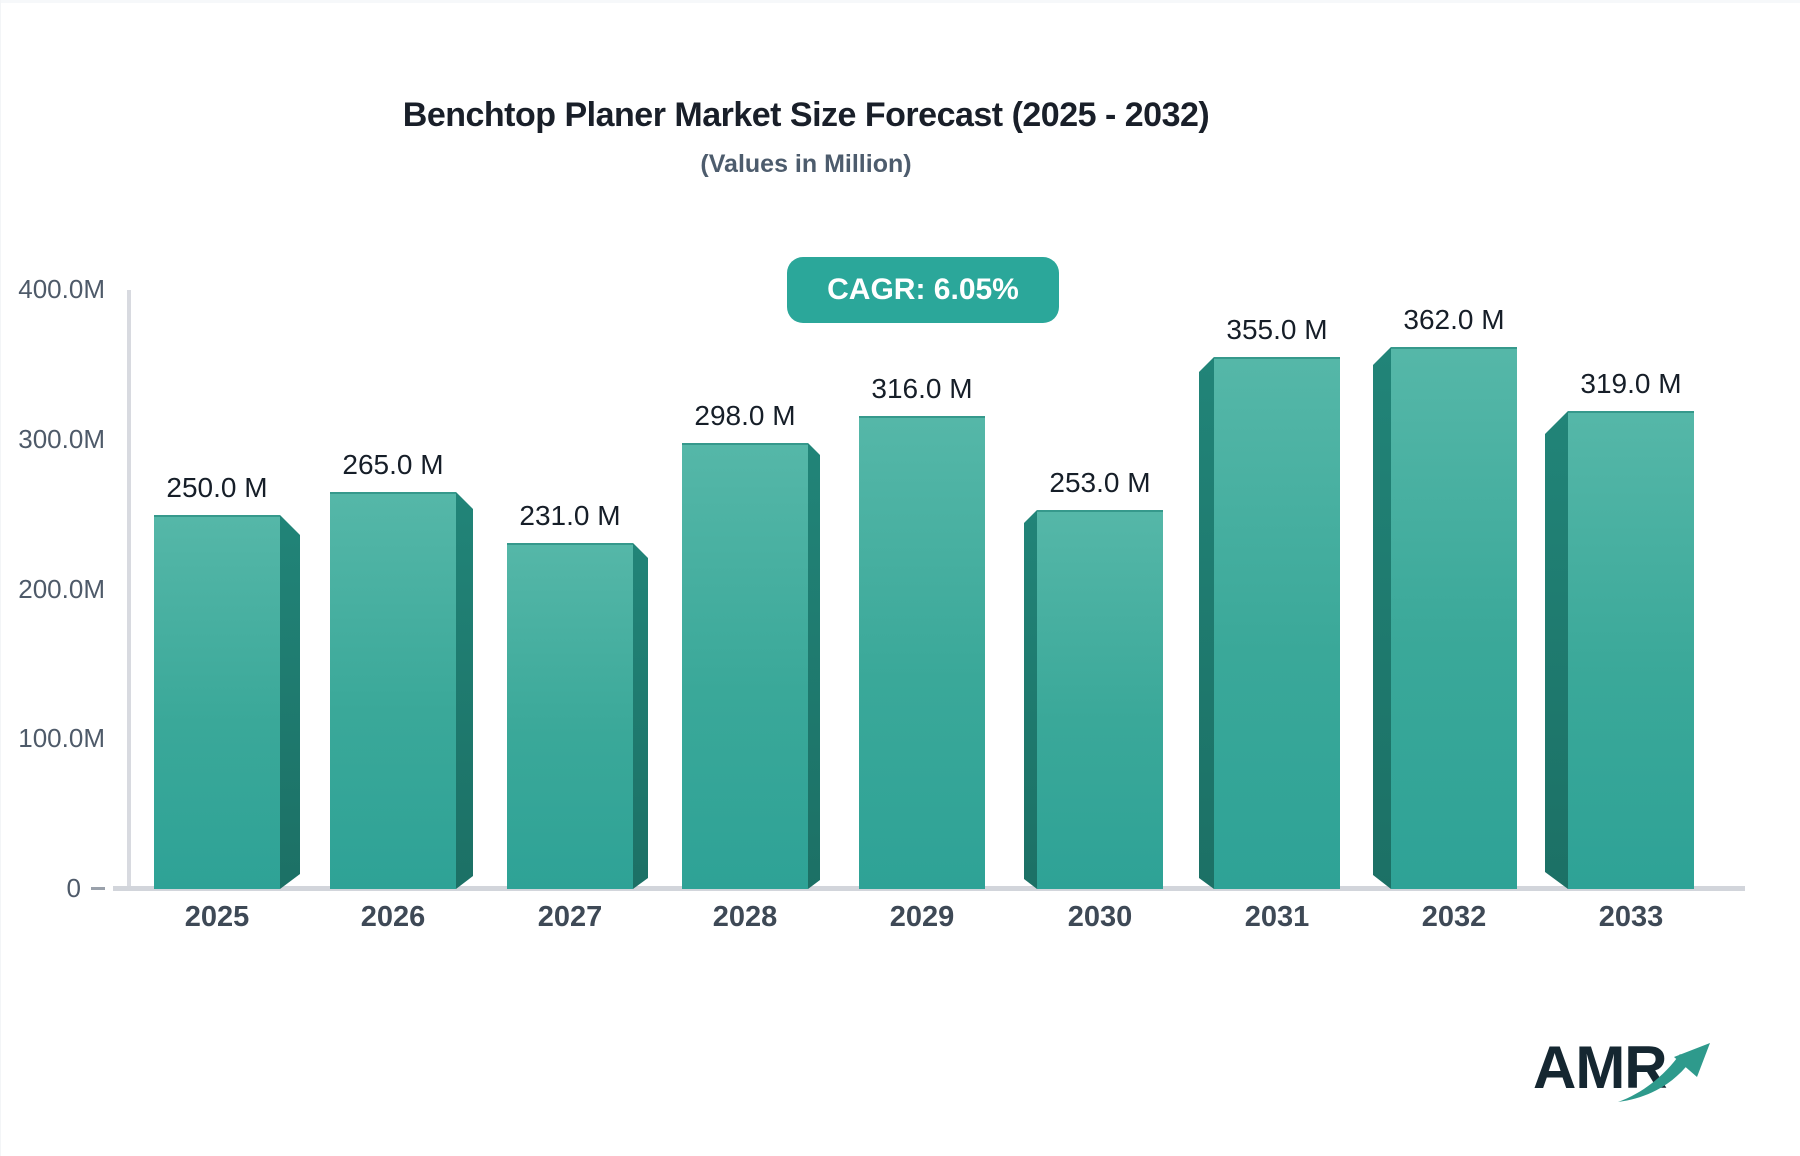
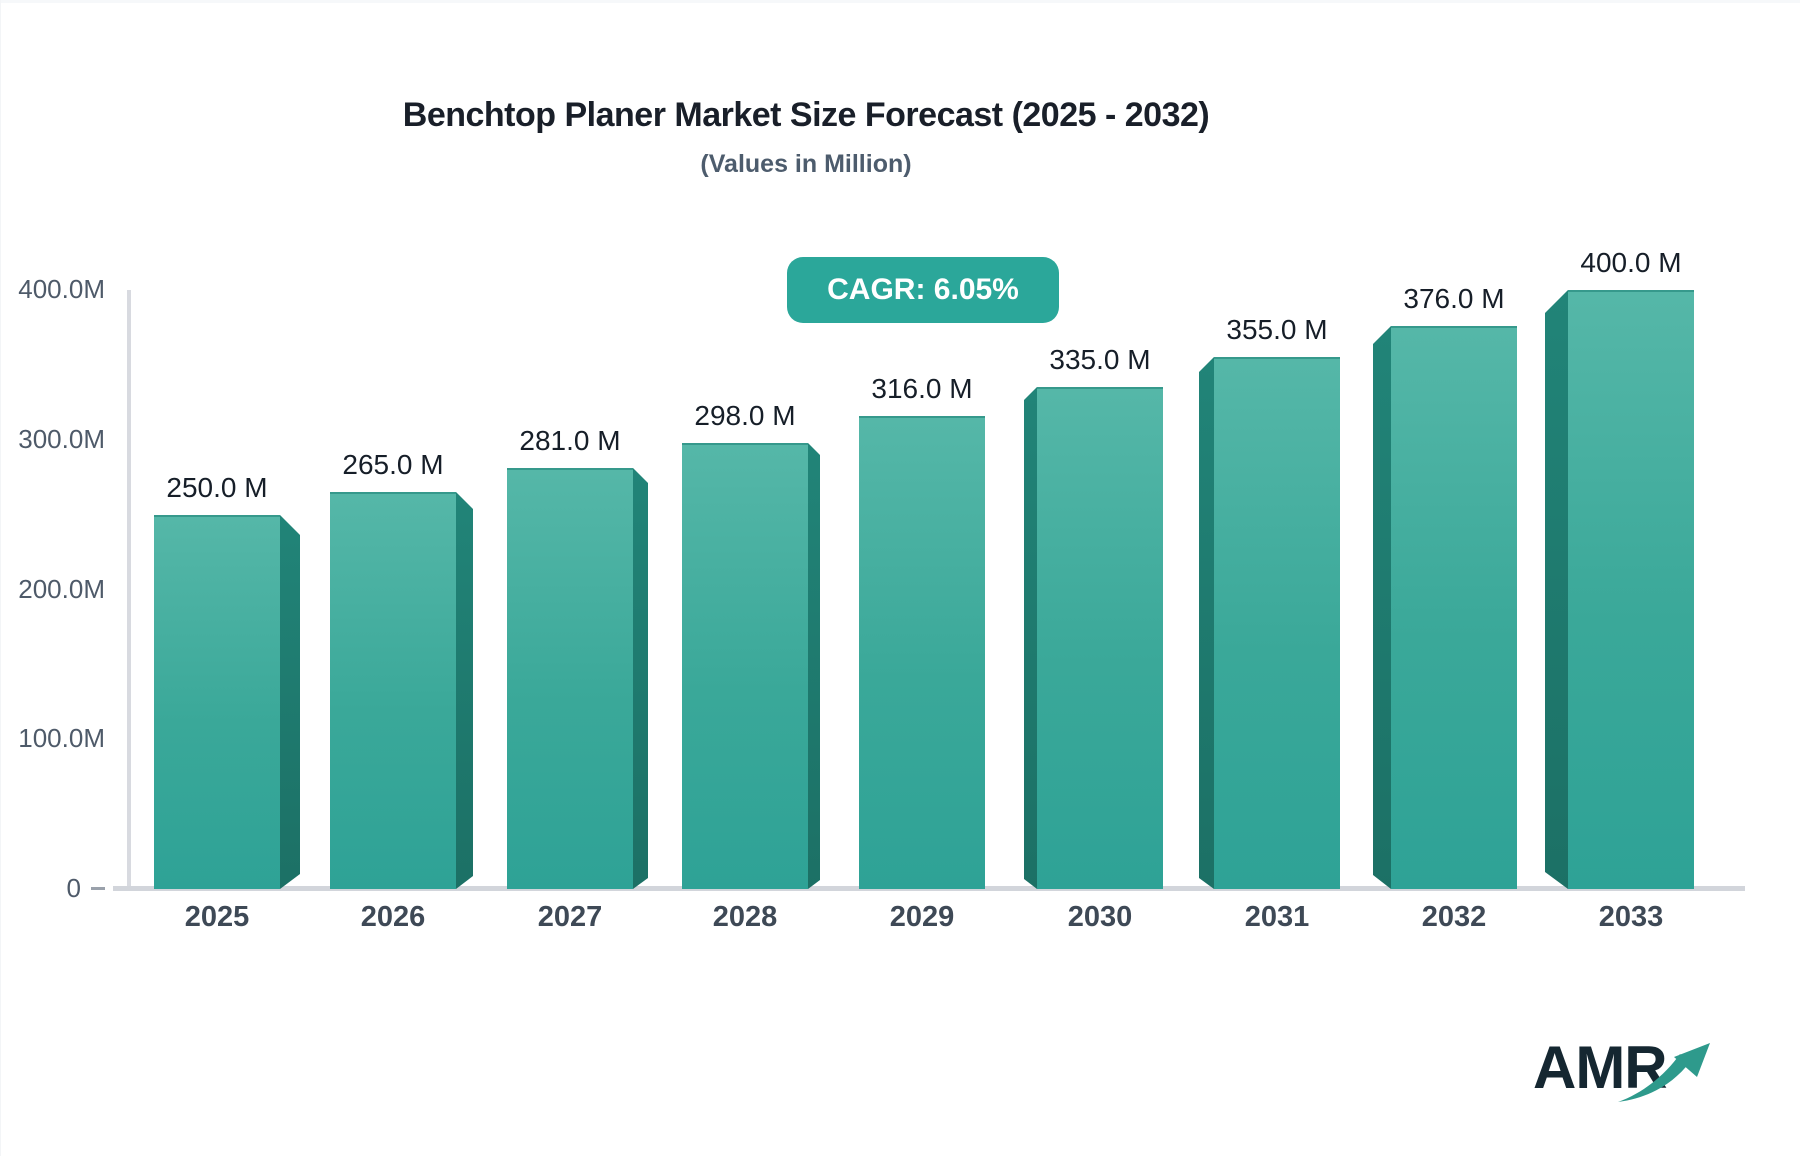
2027: 231.0 -> 281.0
2030: 253.0 -> 335.0
2032: 362.0 -> 376.0
2033: 319.0 -> 400.0
